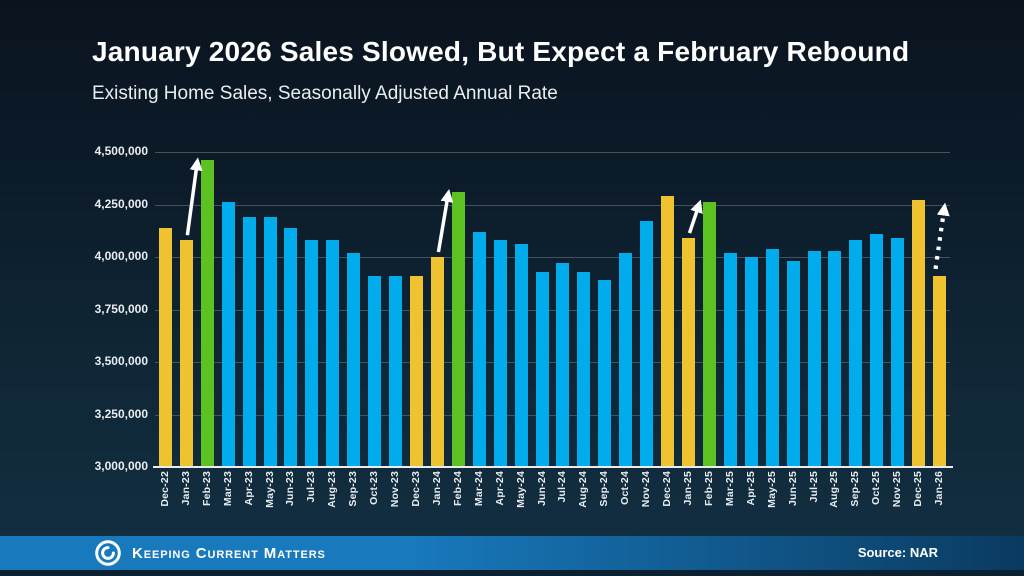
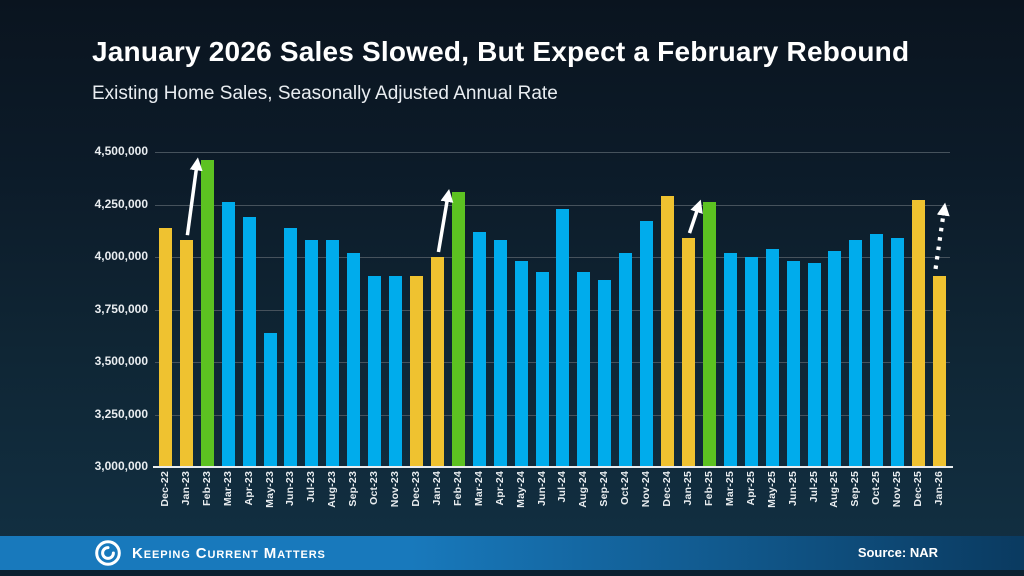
May-23: 4190000 -> 3640000
May-24: 4060000 -> 3980000
Jul-24: 3970000 -> 4230000
Jul-25: 4030000 -> 3970000
